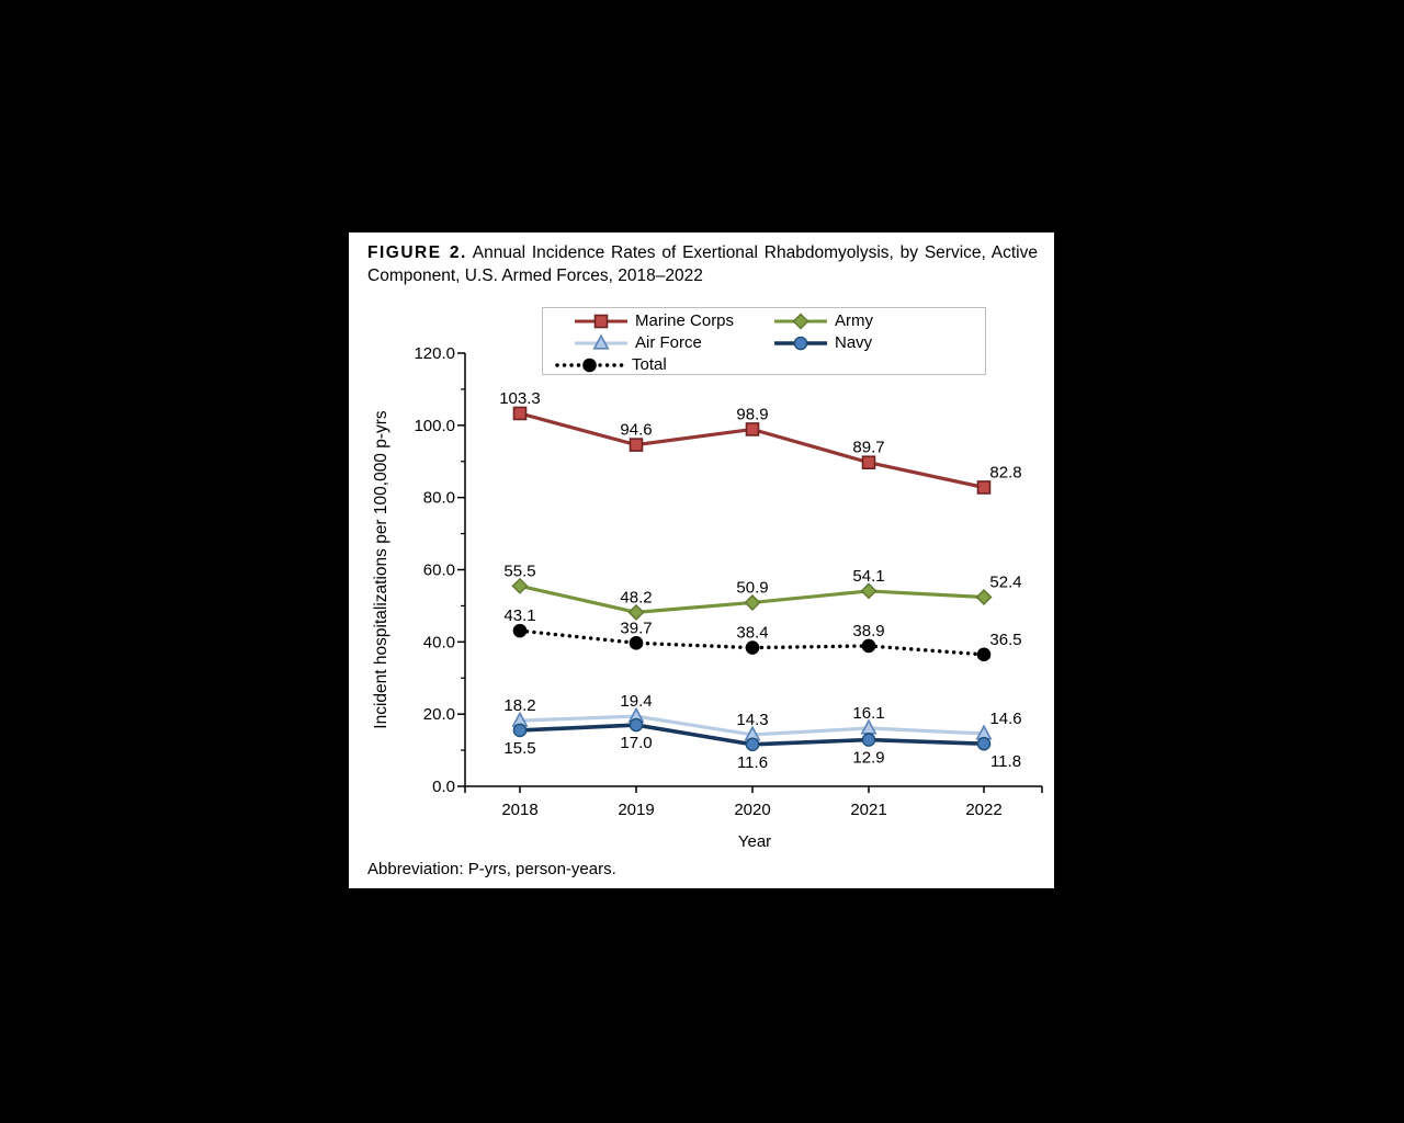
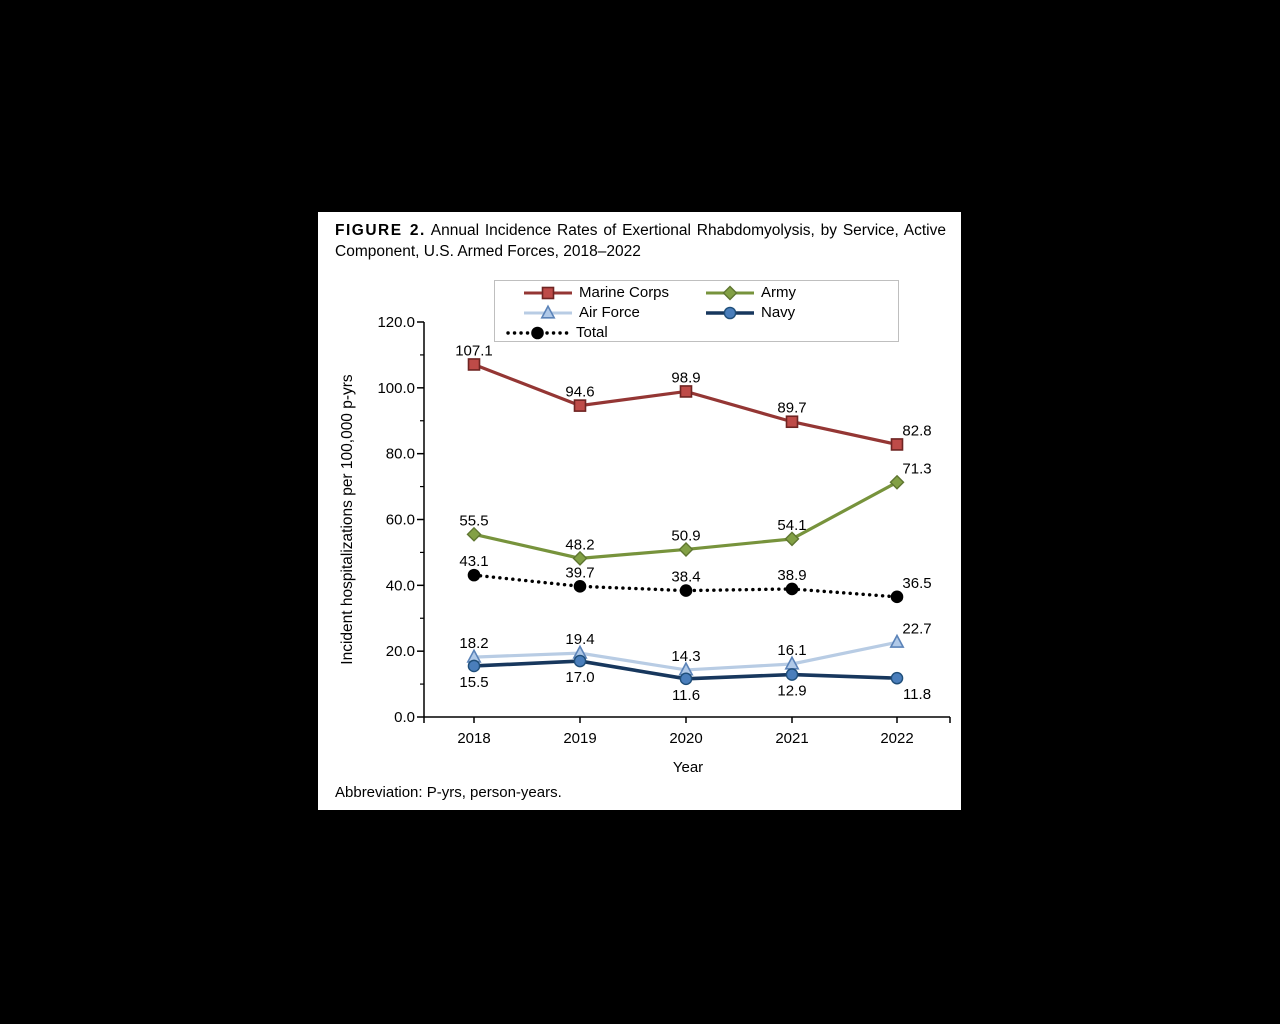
Marine Corps/2018: 103.3 -> 107.1
Army/2022: 52.4 -> 71.3
Air Force/2022: 14.6 -> 22.7
